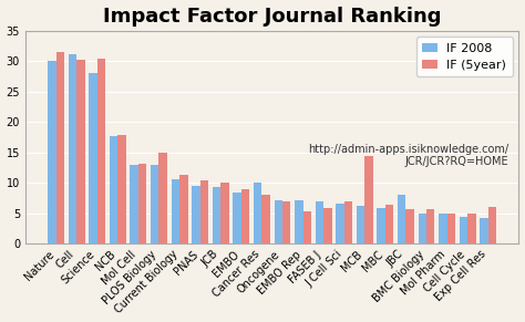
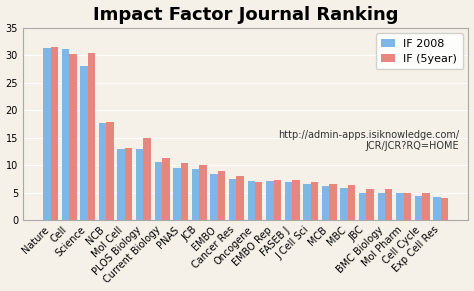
IF 2008/Nature: 30.0 -> 31.4
IF 2008/Cancer Res: 10.0 -> 7.5
IF (5year)/EMBO Rep: 5.2 -> 7.3
IF (5year)/FASEB J: 5.8 -> 7.3
IF (5year)/MCB: 14.4 -> 6.5
IF 2008/JBC: 8.0 -> 5.0
IF (5year)/Exp Cell Res: 6.0 -> 4.0
